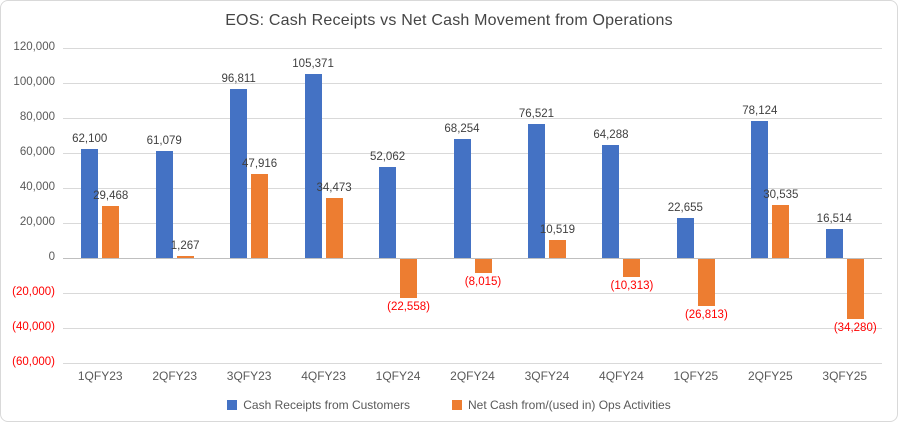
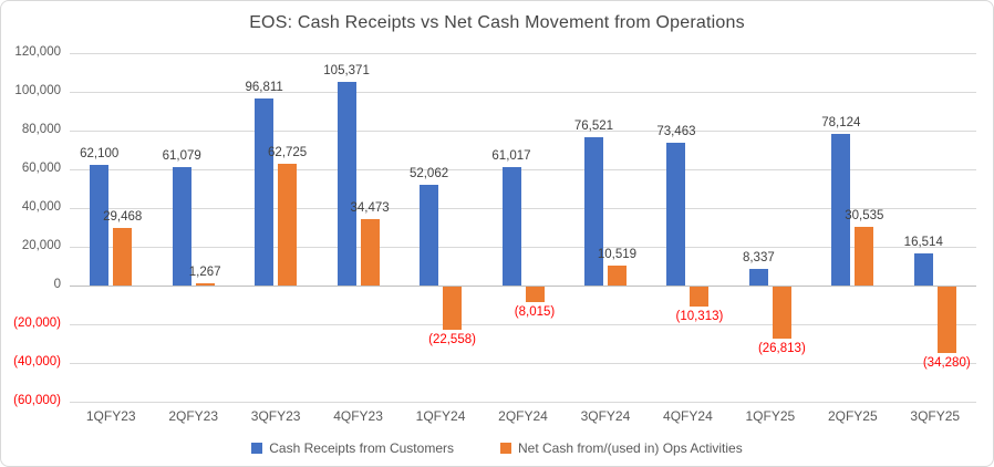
Net Cash from/(used in) Ops Activities/3QFY23: 47,916 -> 62,725
Cash Receipts from Customers/2QFY24: 68,254 -> 61,017
Cash Receipts from Customers/4QFY24: 64,288 -> 73,463
Cash Receipts from Customers/1QFY25: 22,655 -> 8,337
